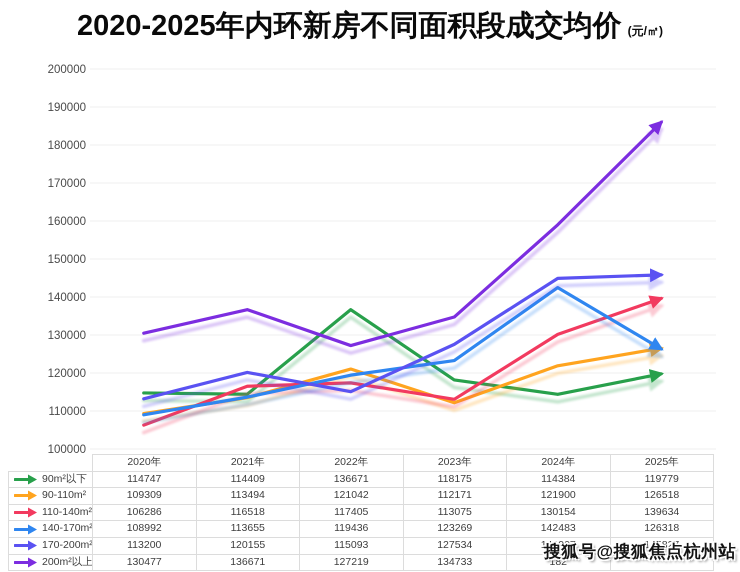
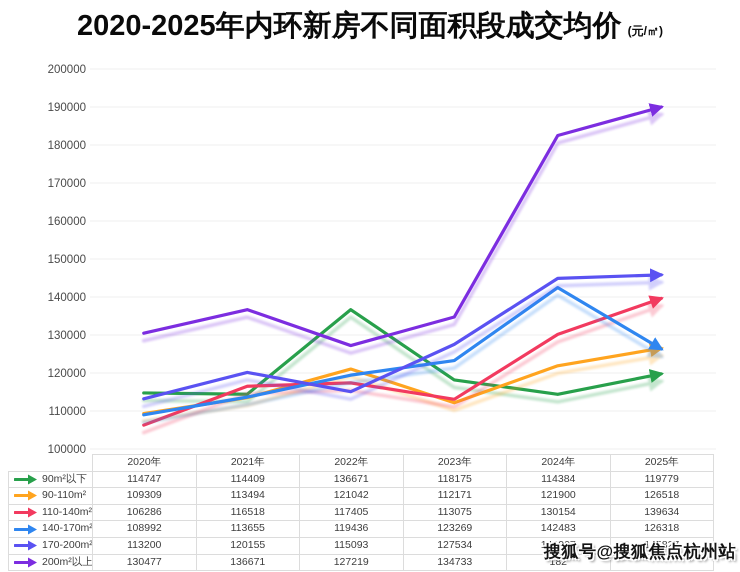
200m²以上/2024年: 159000 -> 182000
200m²以上/2025年: 186000 -> 190000
